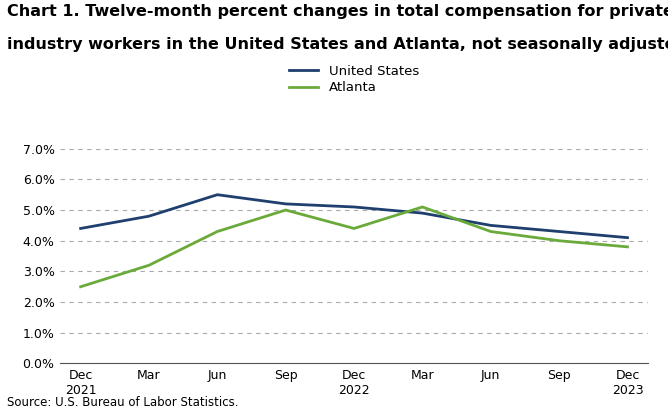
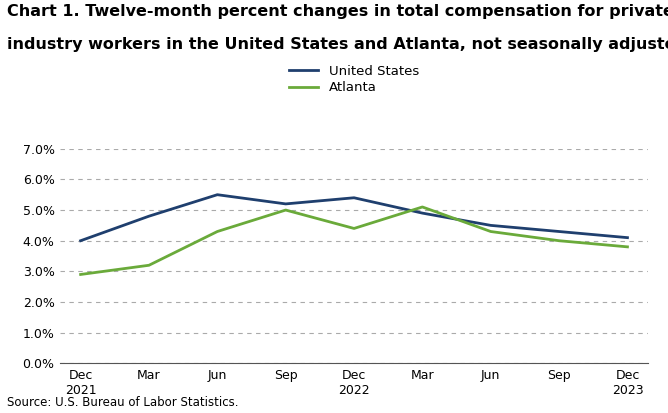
United States/Dec 2021: 4.4% -> 4.0%
Atlanta/Dec 2021: 2.5% -> 2.9%
United States/Dec 2022: 5.1% -> 5.4%
